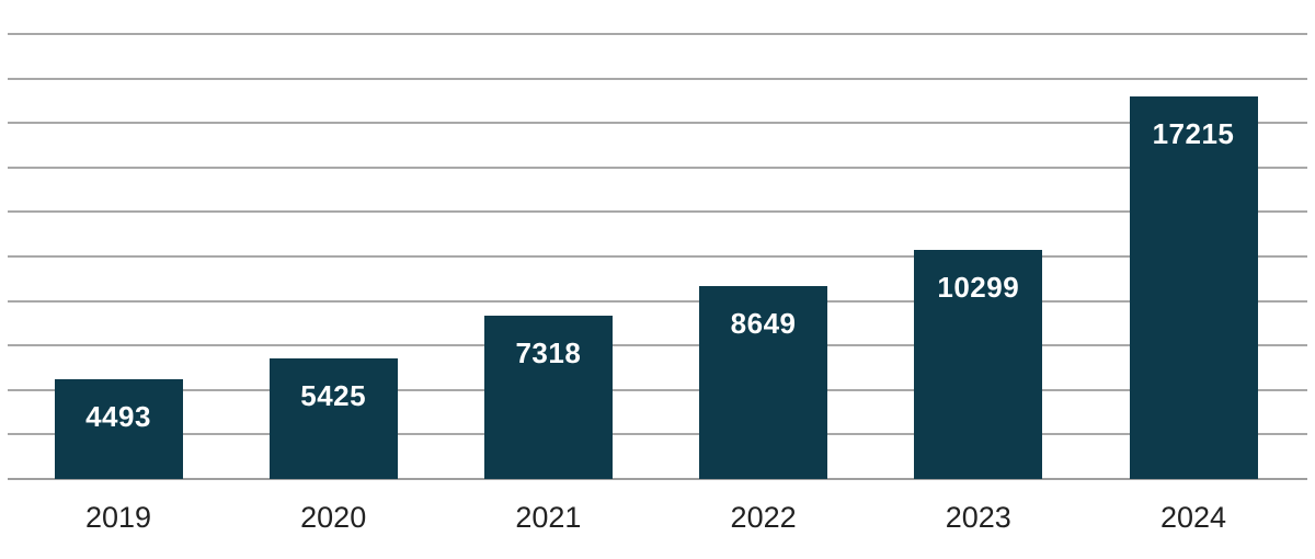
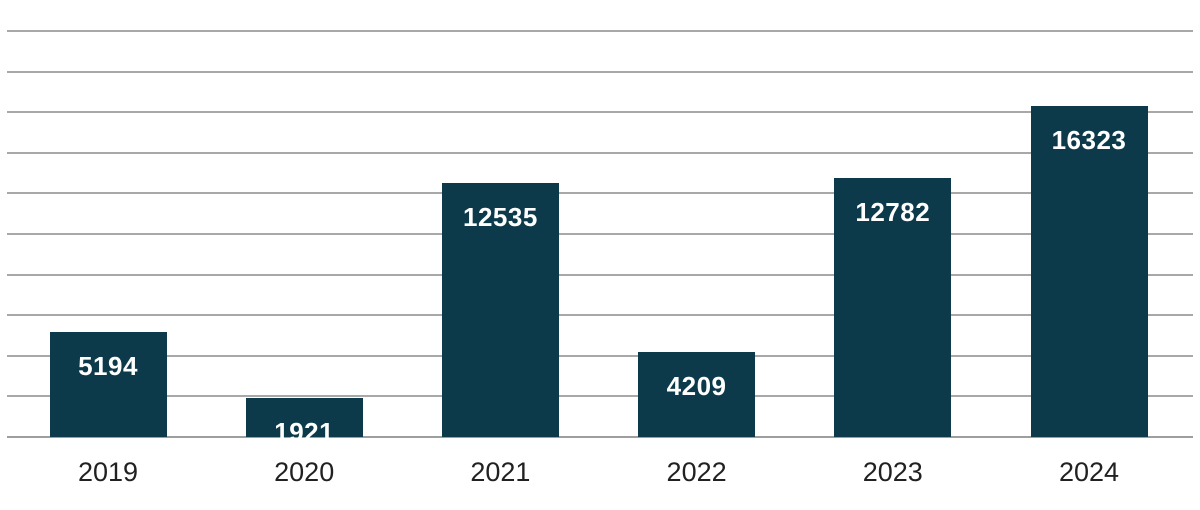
2019: 4493 -> 5194
2020: 5425 -> 1921
2021: 7318 -> 12535
2022: 8649 -> 4209
2023: 10299 -> 12782
2024: 17215 -> 16323
